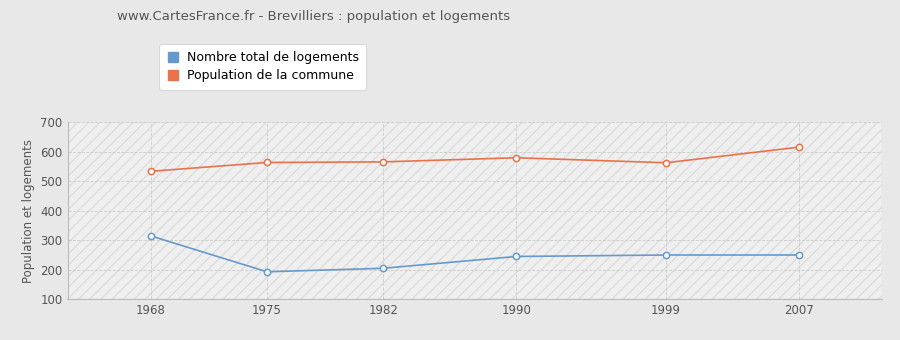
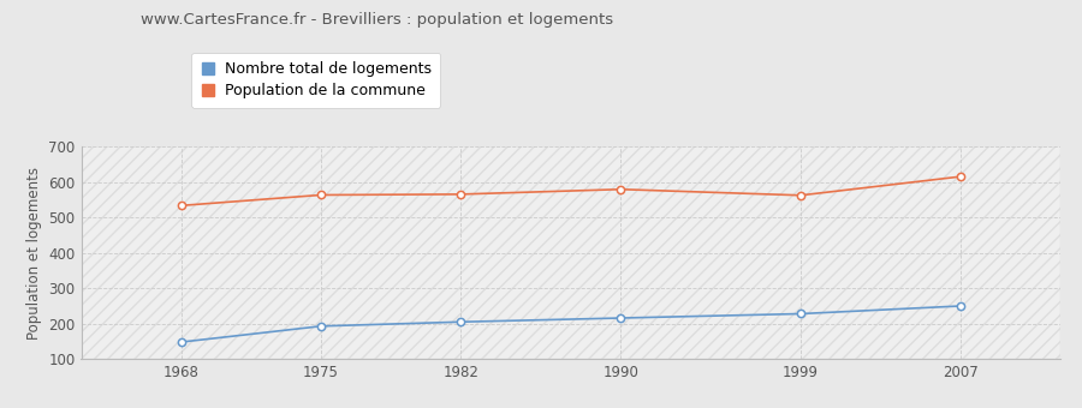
Nombre total de logements/1968: 315 -> 148
Nombre total de logements/1990: 245 -> 216
Nombre total de logements/1999: 250 -> 228
